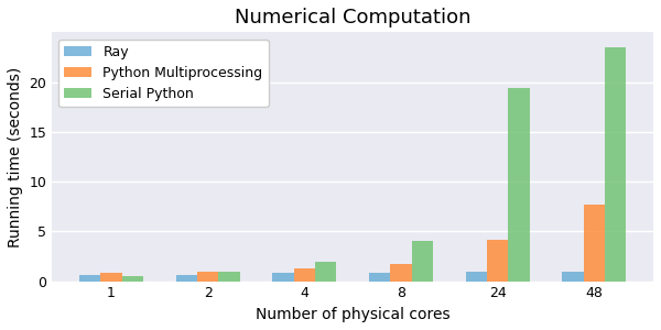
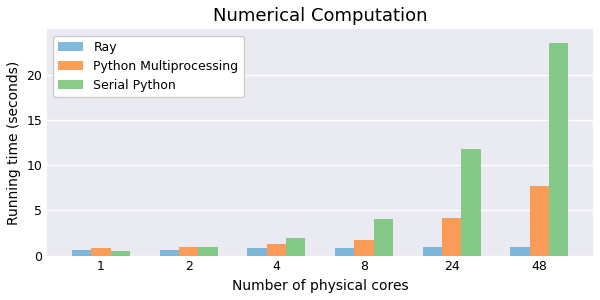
Serial Python/24: 19.4 -> 11.8
